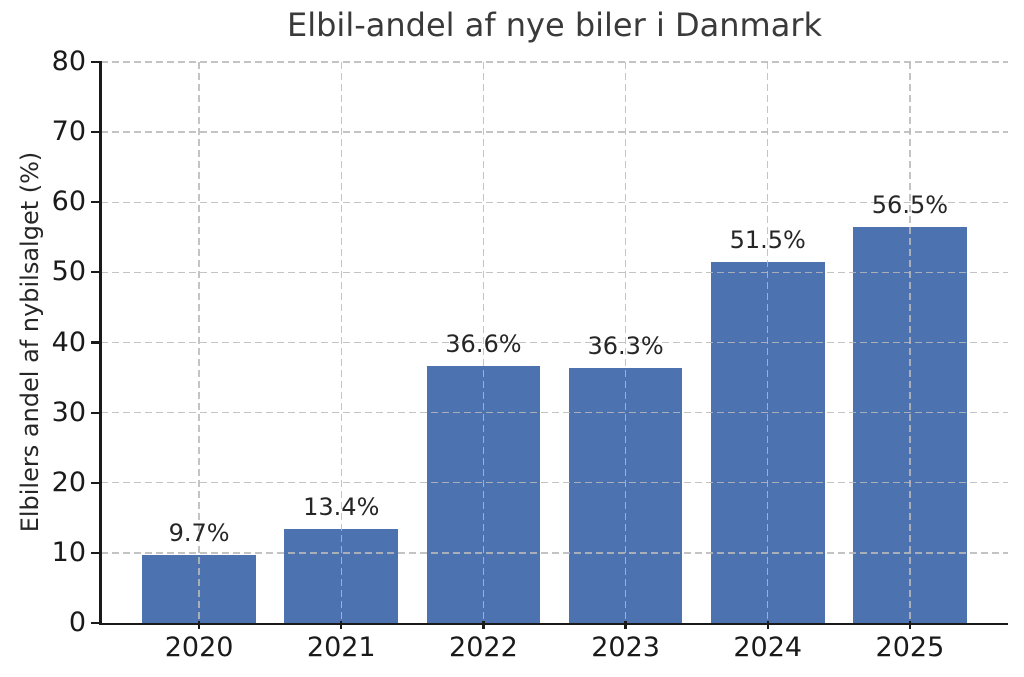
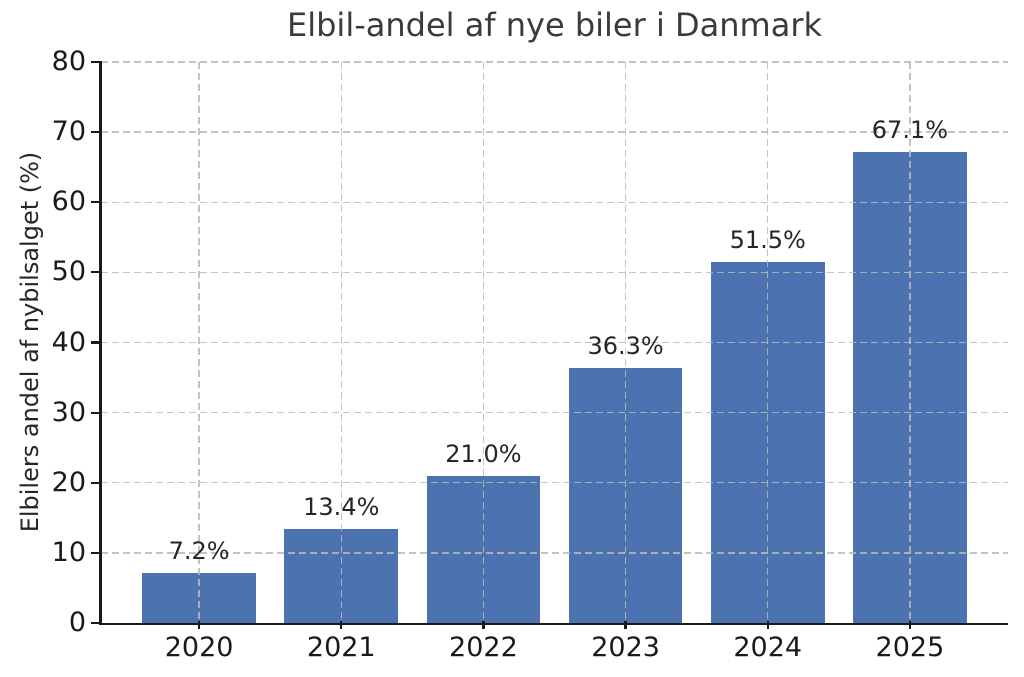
2020: 9.7% -> 7.2%
2022: 36.6% -> 21.0%
2025: 56.5% -> 67.1%
